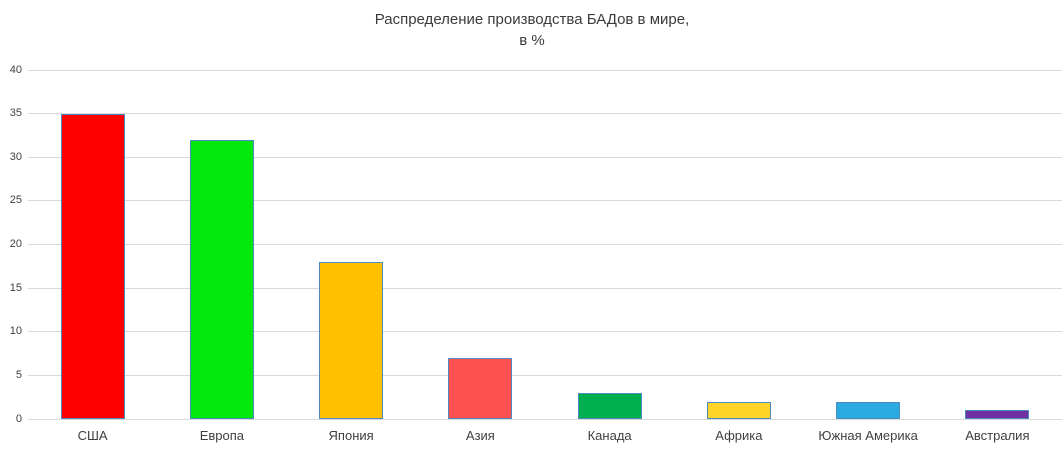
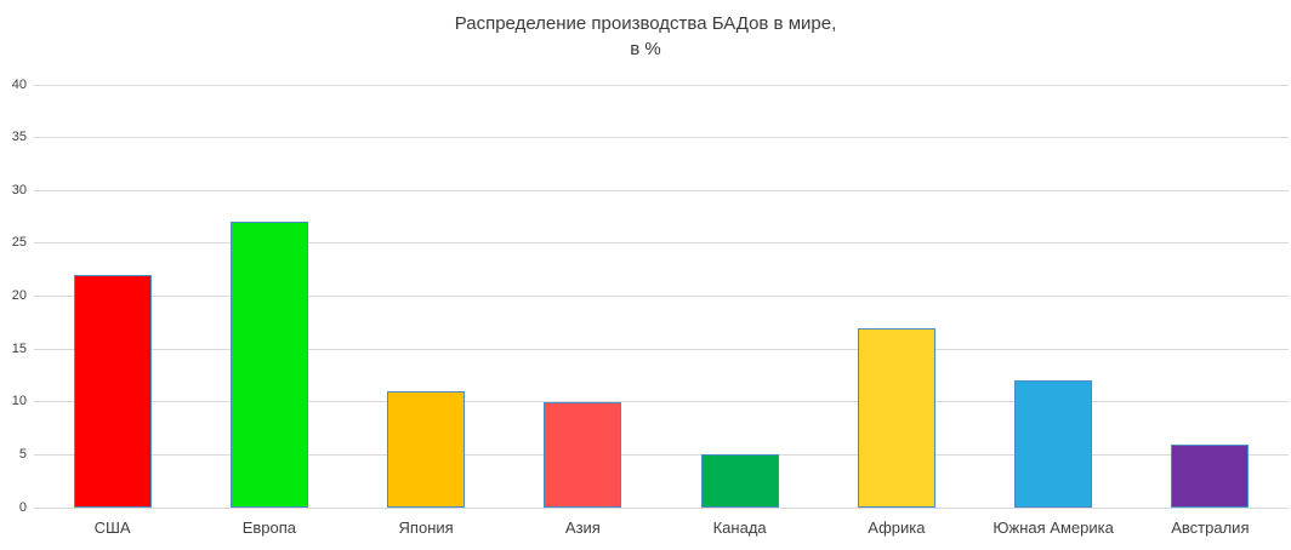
США: 35 -> 22
Европа: 32 -> 27
Япония: 18 -> 11
Азия: 7 -> 10
Канада: 3 -> 5
Африка: 2 -> 17
Южная Америка: 2 -> 12
Австралия: 1 -> 6
